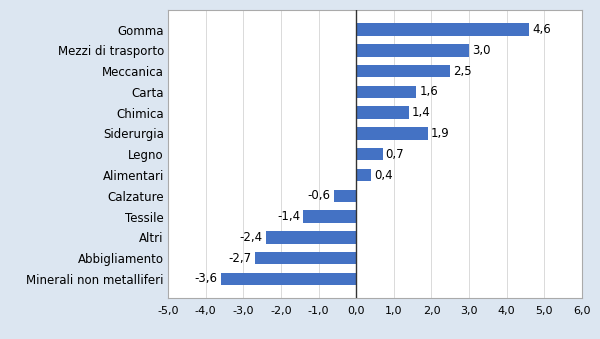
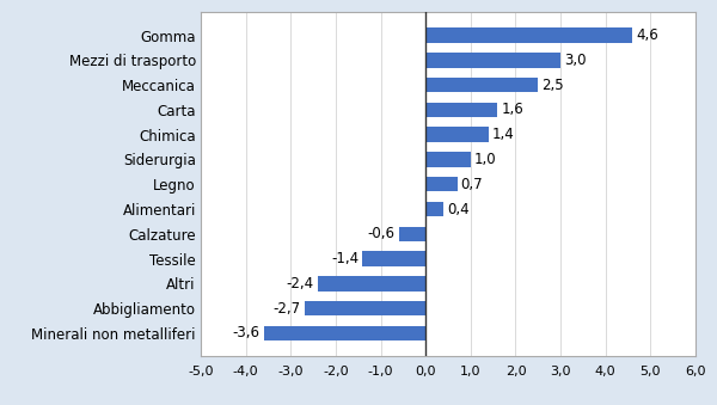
Siderurgia: 1,9 -> 1,0
